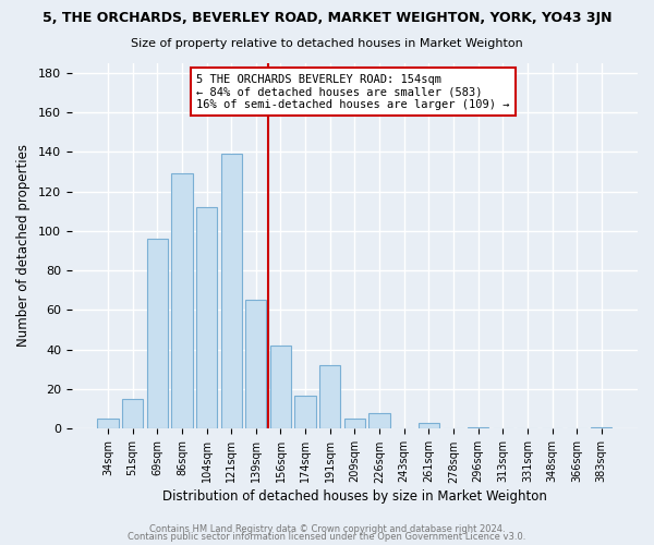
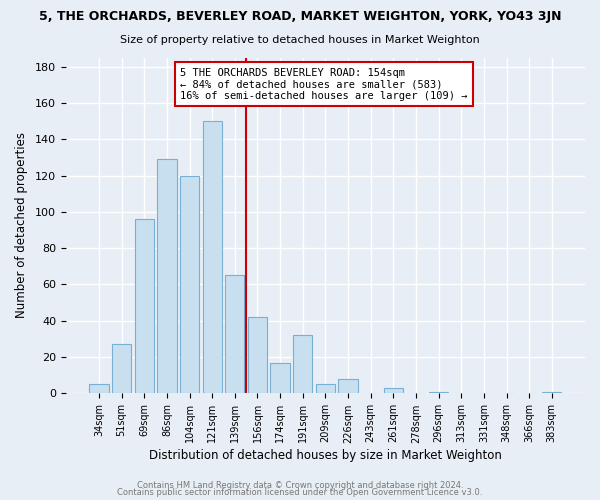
51sqm: 15 -> 27
104sqm: 112 -> 120
121sqm: 139 -> 150
